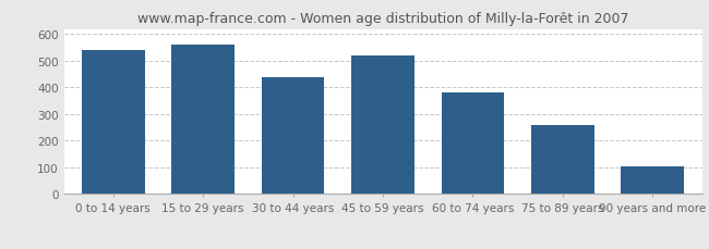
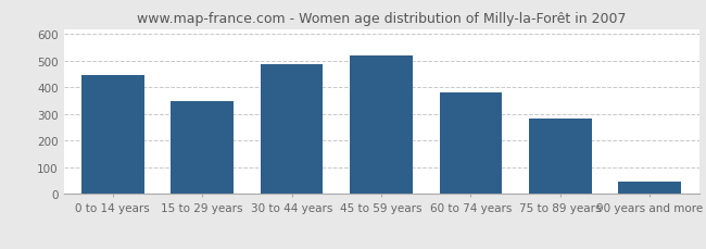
0 to 14 years: 540 -> 447
15 to 29 years: 560 -> 347
30 to 44 years: 440 -> 487
75 to 89 years: 260 -> 284
90 years and more: 105 -> 46
